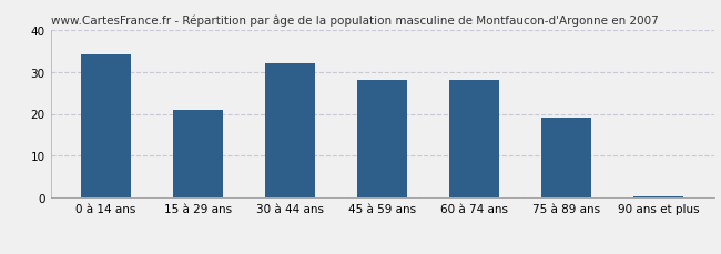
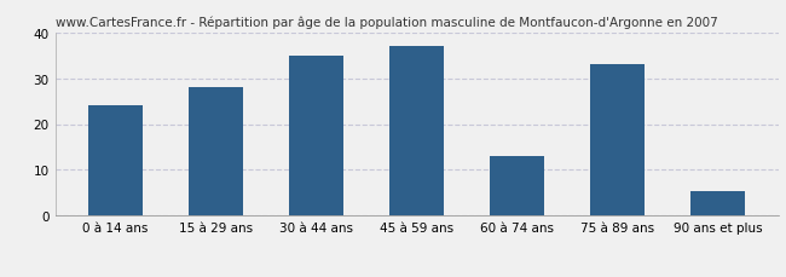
0 à 14 ans: 34.0 -> 24.0
15 à 29 ans: 21.0 -> 28.0
30 à 44 ans: 32.0 -> 35.0
45 à 59 ans: 28.0 -> 37.0
60 à 74 ans: 28.0 -> 13.0
75 à 89 ans: 19.0 -> 33.0
90 ans et plus: 0.5 -> 5.5
